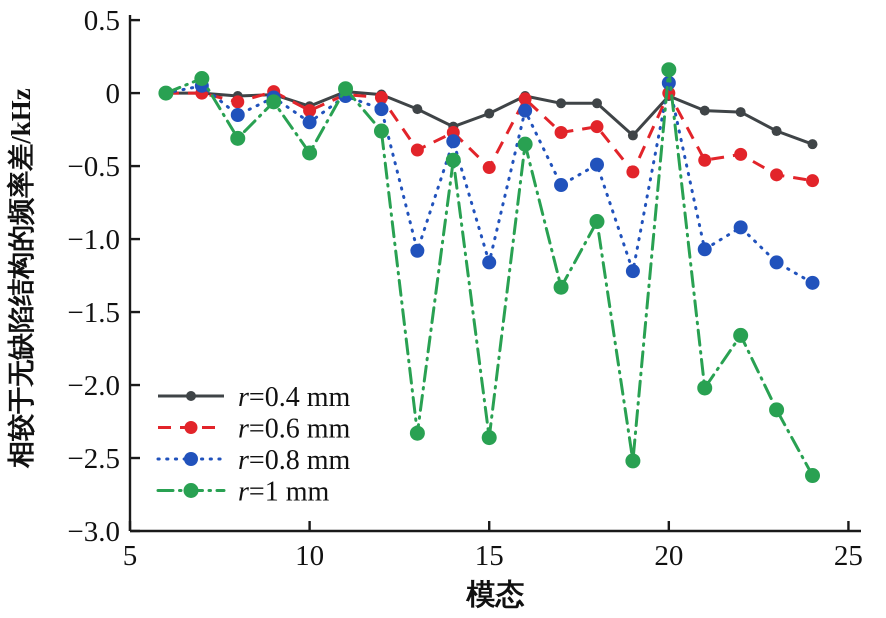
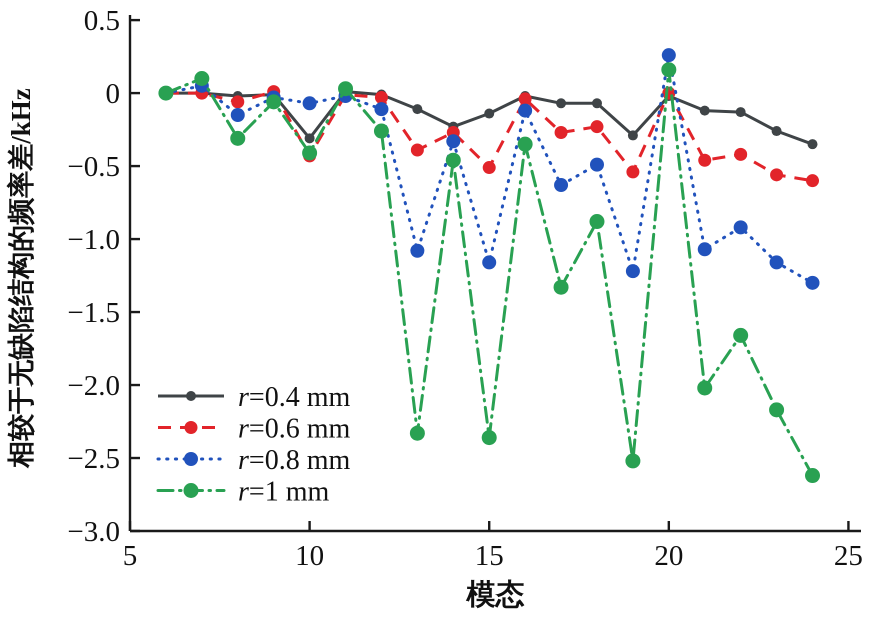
r=0.4 mm/10: -0.09 -> -0.31
r=0.6 mm/10: -0.12 -> -0.43
r=0.8 mm/10: -0.20 -> -0.07
r=0.8 mm/20: 0.07 -> 0.26
